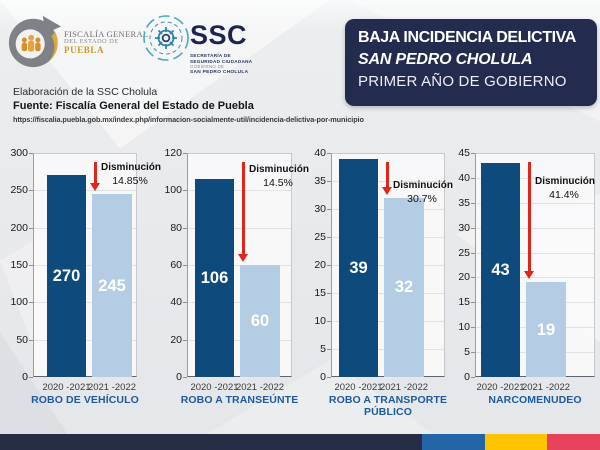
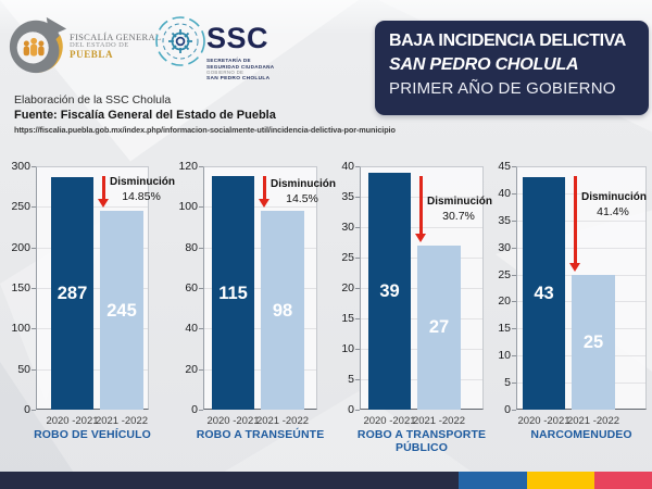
ROBO DE VEHÍCULO/2020 -2021: 270 -> 287
ROBO A TRANSEÚNTE/2020 -2021: 106 -> 115
ROBO A TRANSEÚNTE/2021 -2022: 60 -> 98
ROBO A TRANSPORTE PÚBLICO/2021 -2022: 32 -> 27
NARCOMENUDEO/2021 -2022: 19 -> 25
